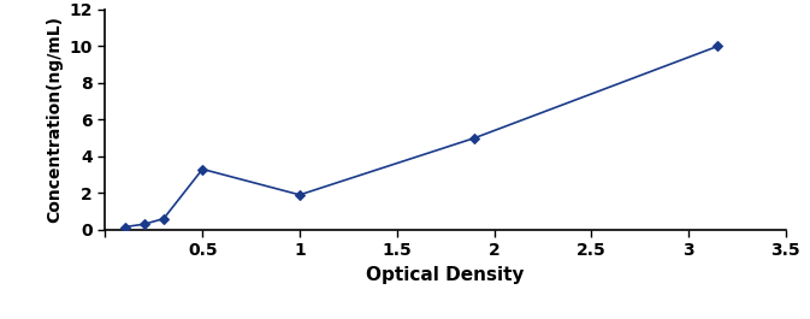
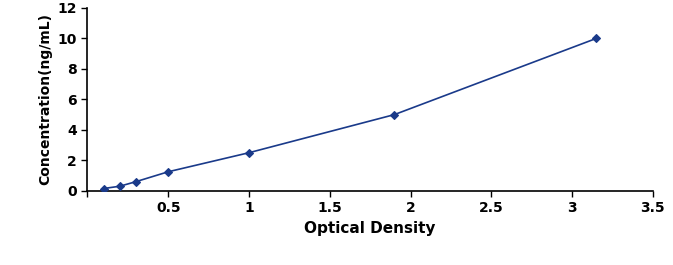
0.5: 3.3 -> 1.2
1: 1.9 -> 2.5
